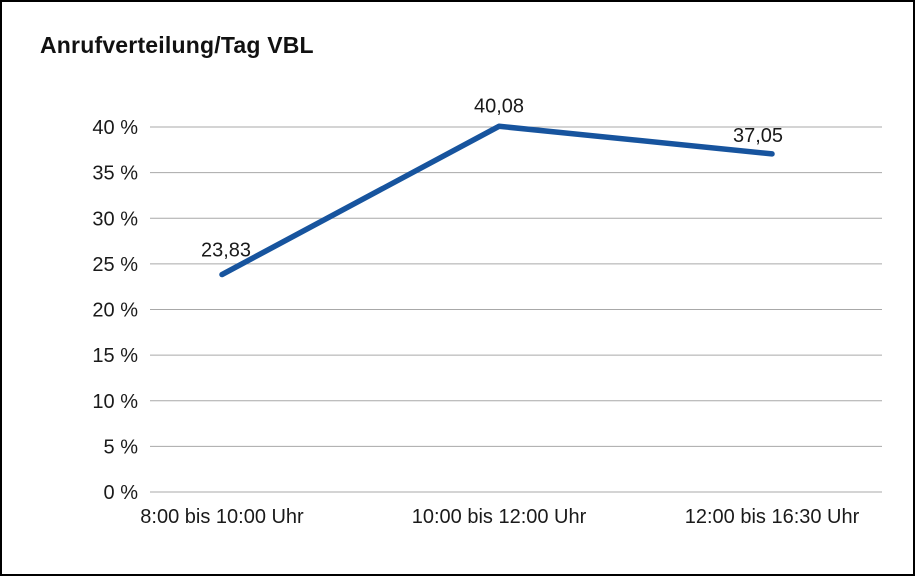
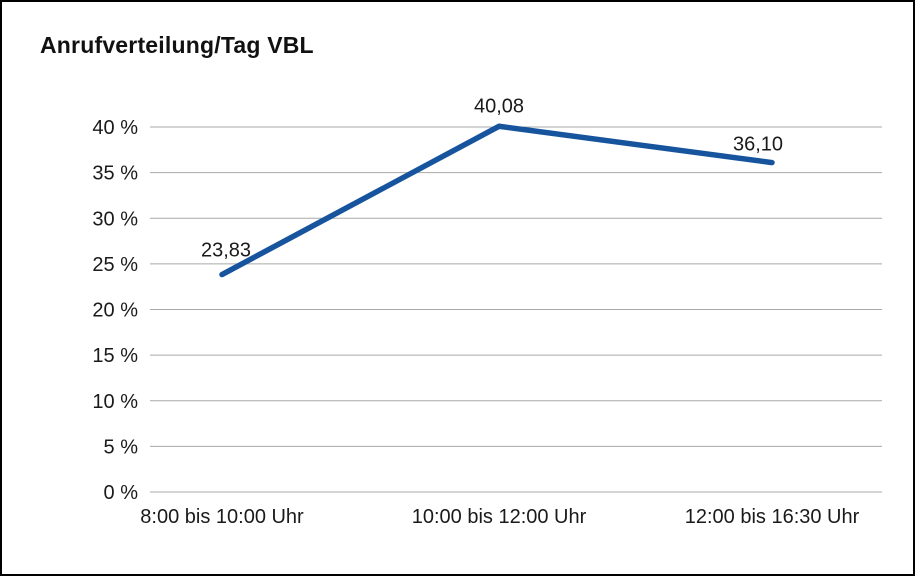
12:00 bis 16:30 Uhr: 37,05 -> 36,10
